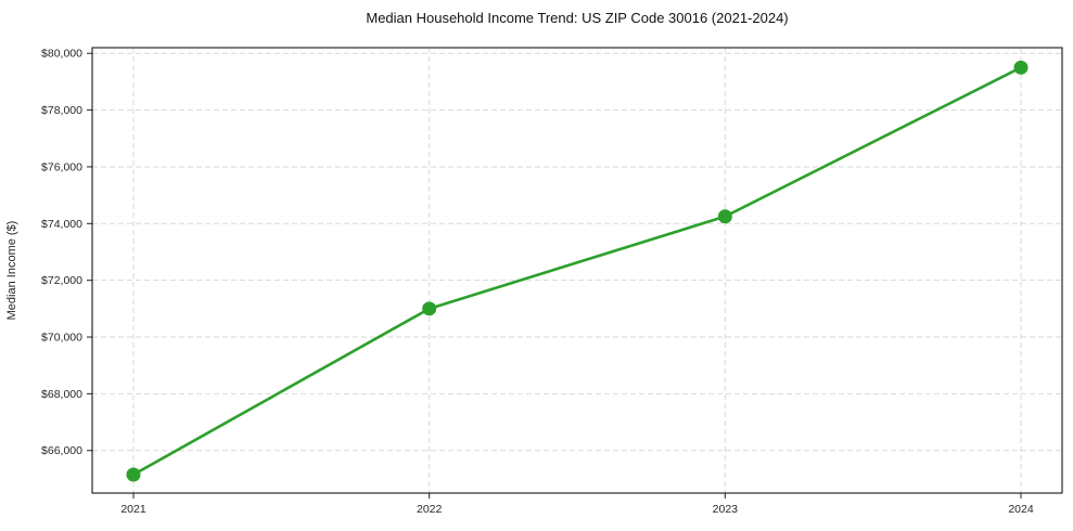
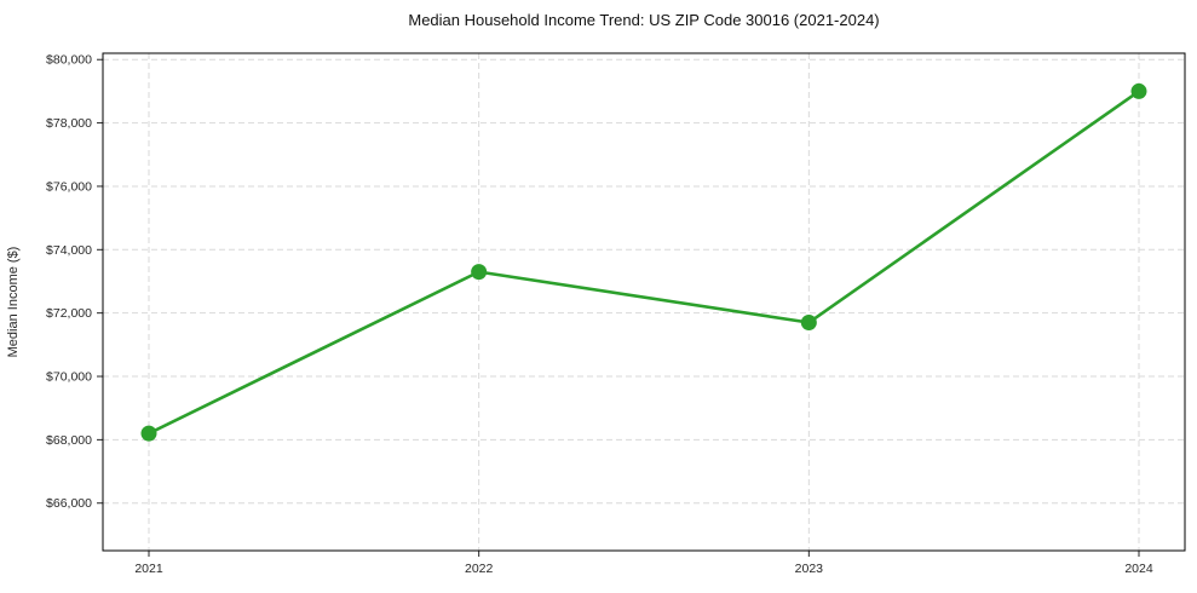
2021: $65200 -> $68200
2022: $71000 -> $73300
2023: $74200 -> $71700
2024: $79500 -> $79000
